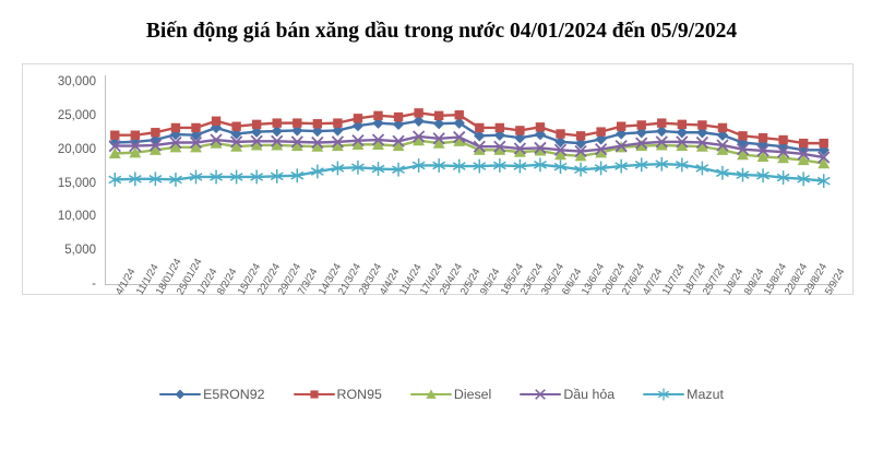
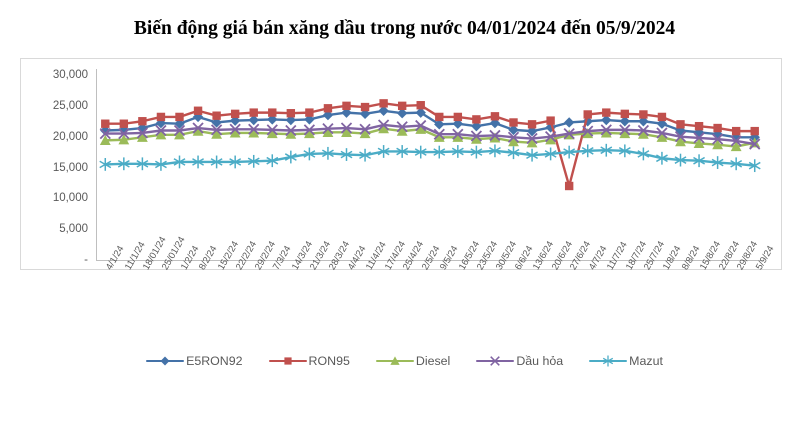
RON95/27/6/24: 23000 -> 12000
Diesel/5/9/24: 18000 -> 19000
